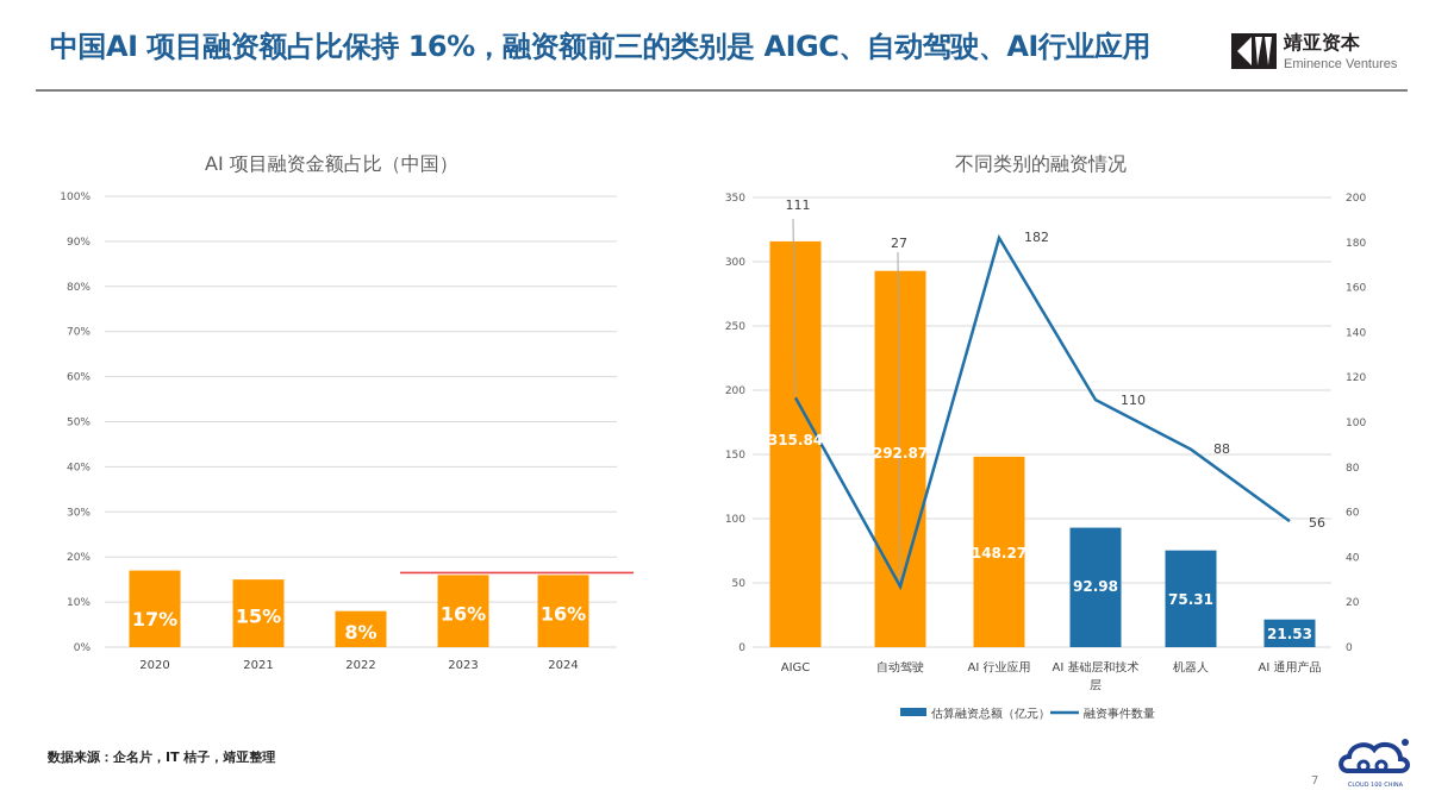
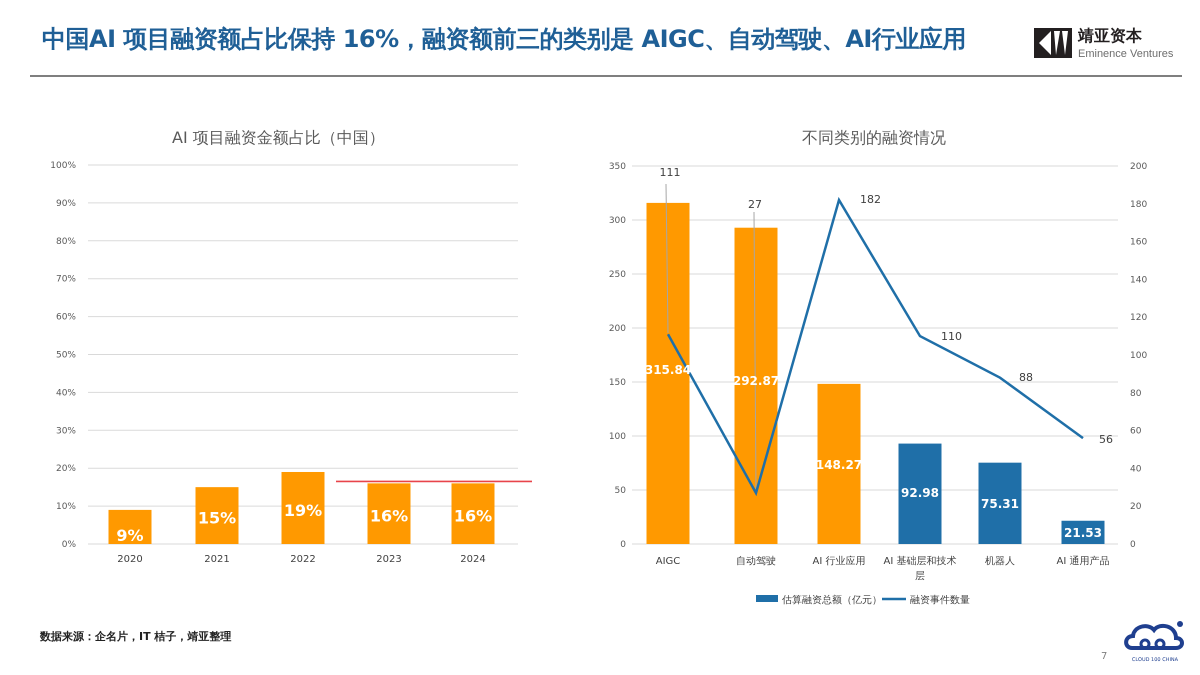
AI 项目融资金额占比（中国）/2020: 17% -> 9%
AI 项目融资金额占比（中国）/2022: 8% -> 19%
